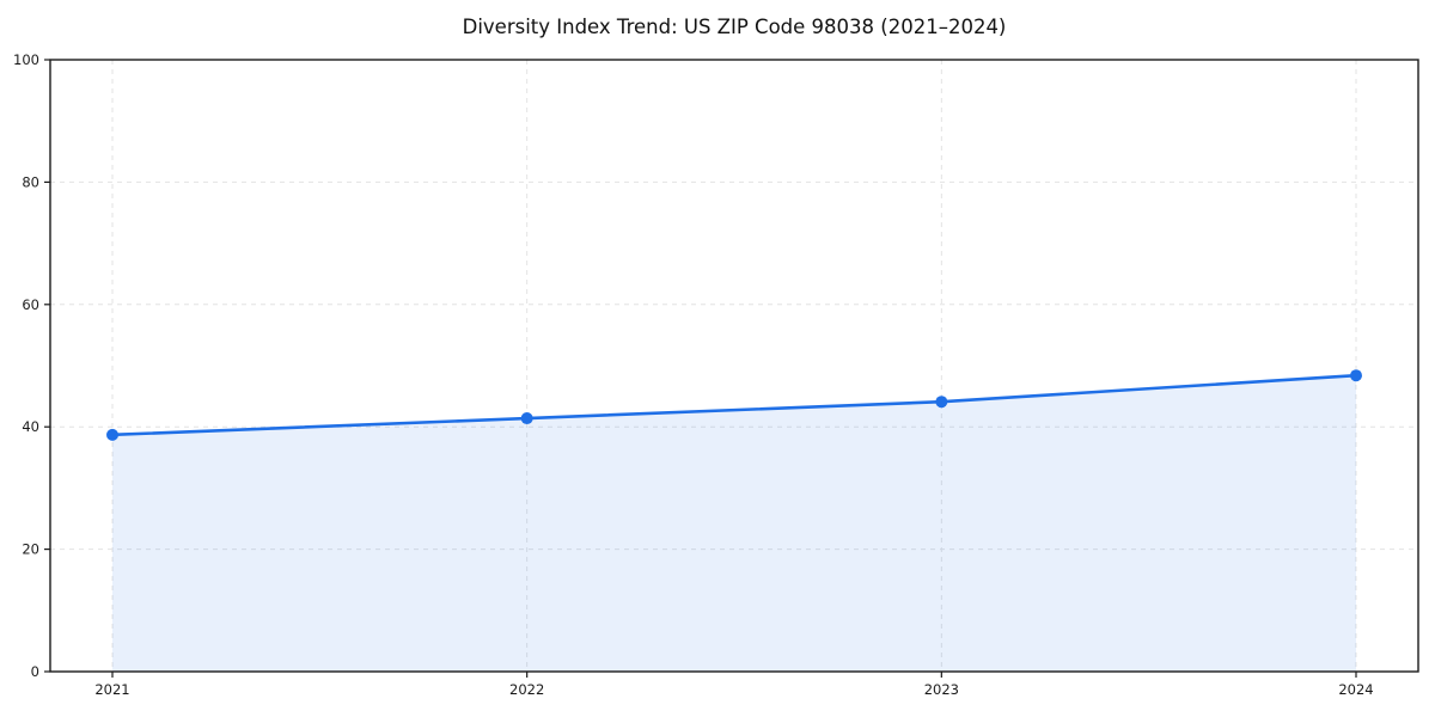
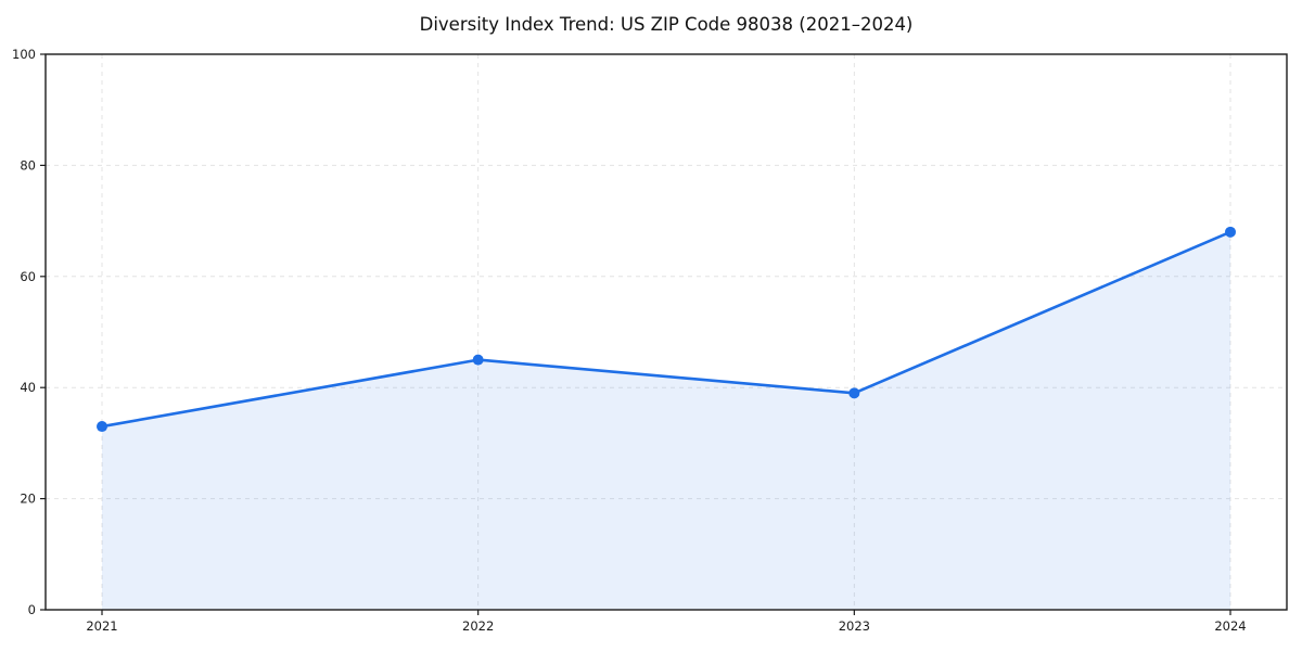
2021: 39 -> 33
2022: 41 -> 45
2023: 44 -> 39
2024: 48 -> 68
